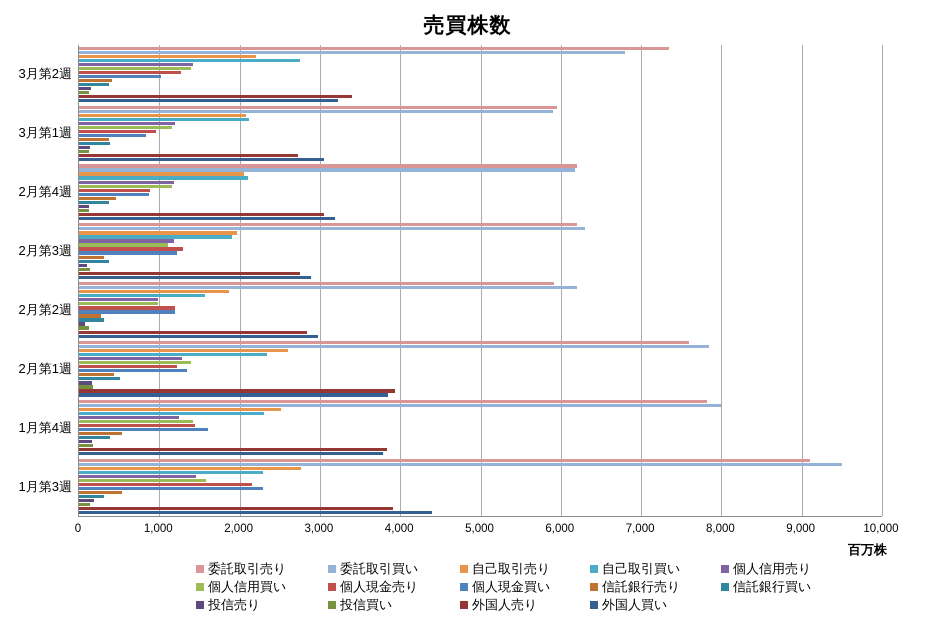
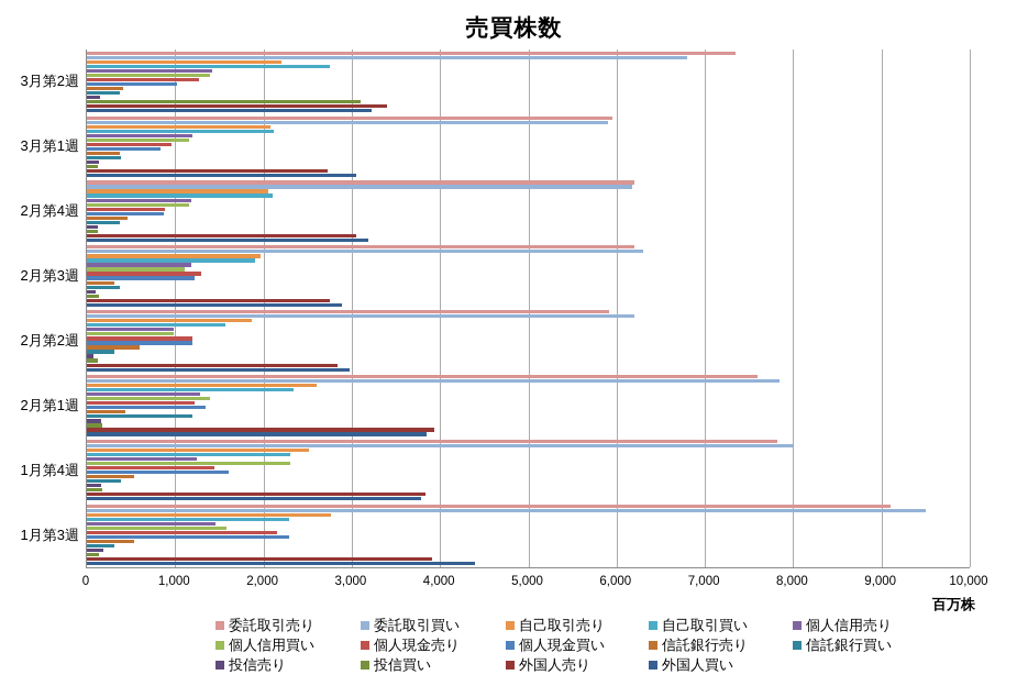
投信買い/3月第2週: 100 -> 3100
信託銀行売り/2月第2週: 300 -> 600
信託銀行買い/2月第1週: 500 -> 1200
個人信用買い/1月第4週: 1400 -> 2300
